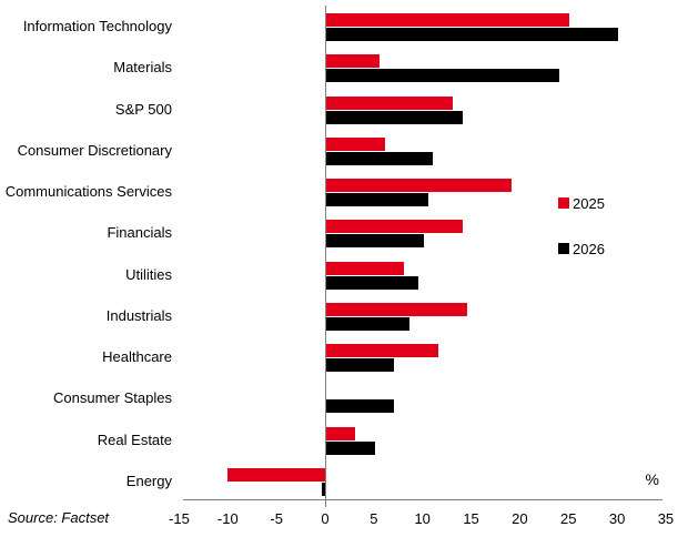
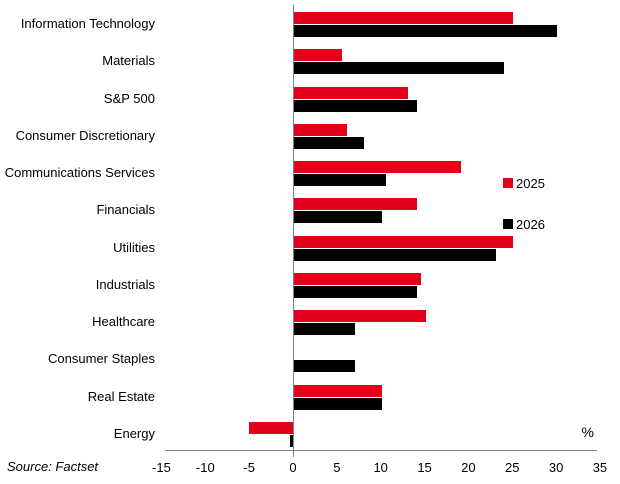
2026/Consumer Discretionary: 11 -> 8
2025/Utilities: 8 -> 25
2026/Utilities: 10 -> 23
2026/Industrials: 8 -> 14
2025/Healthcare: 12 -> 15
2025/Real Estate: 3 -> 10
2026/Real Estate: 5 -> 10
2025/Energy: -10 -> -5
